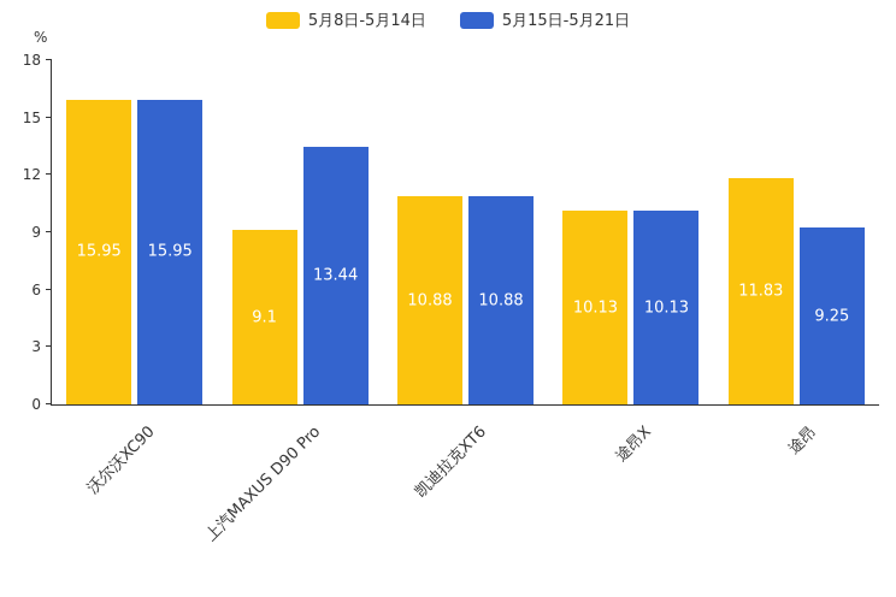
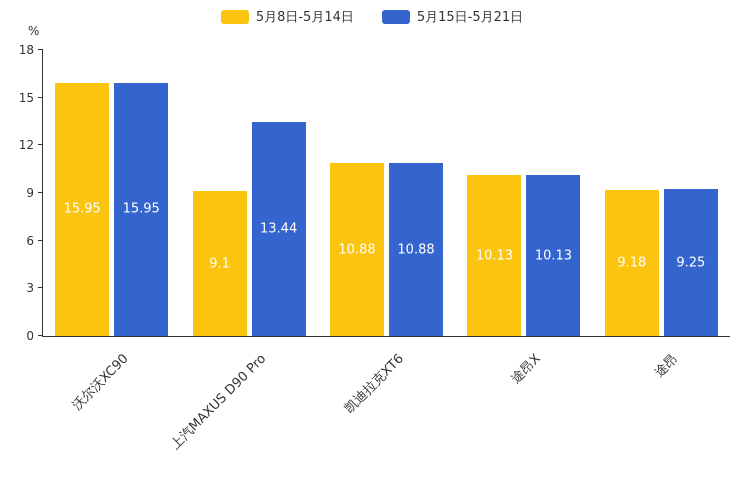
5月8日-5月14日/途昂: 11.83 -> 9.18
